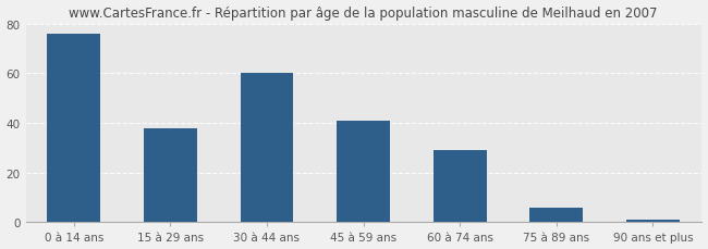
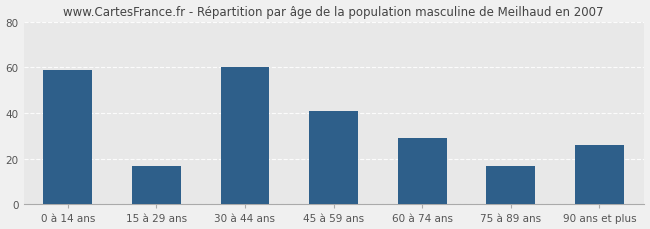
0 à 14 ans: 76 -> 59
15 à 29 ans: 38 -> 17
75 à 89 ans: 6 -> 17
90 ans et plus: 1 -> 26
